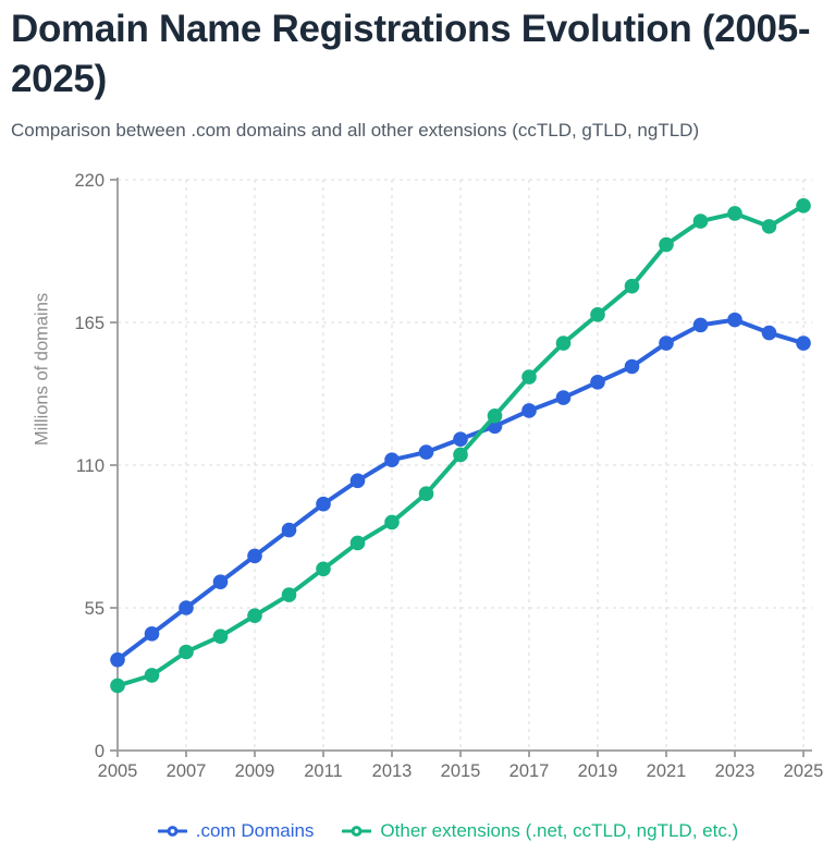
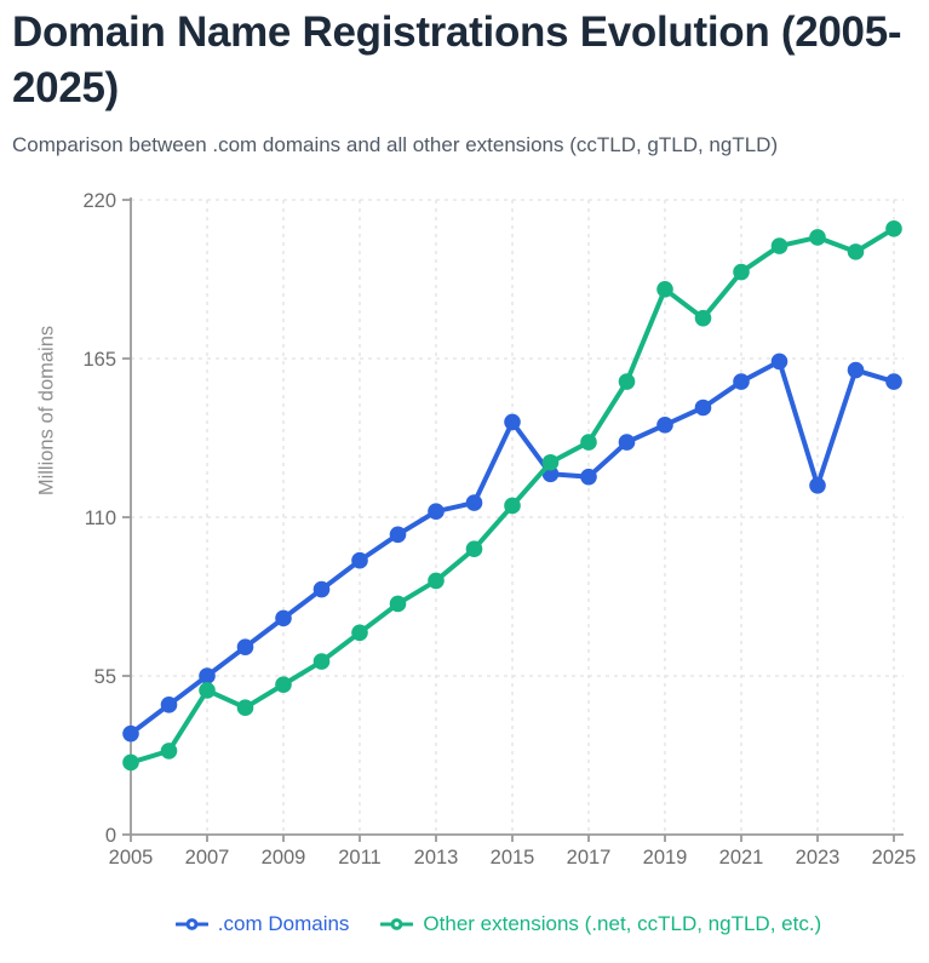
Other extensions (.net, ccTLD, ngTLD, etc.)/2007: 38 -> 50
.com Domains/2015: 120 -> 143
.com Domains/2017: 131 -> 124
Other extensions (.net, ccTLD, ngTLD, etc.)/2017: 144 -> 136
Other extensions (.net, ccTLD, ngTLD, etc.)/2019: 168 -> 189
.com Domains/2023: 166 -> 121
